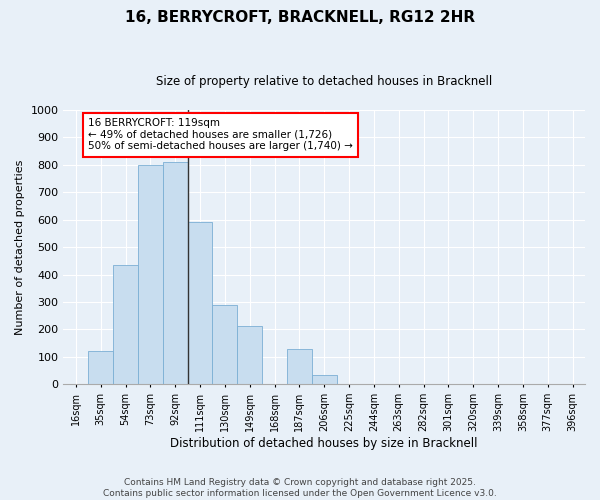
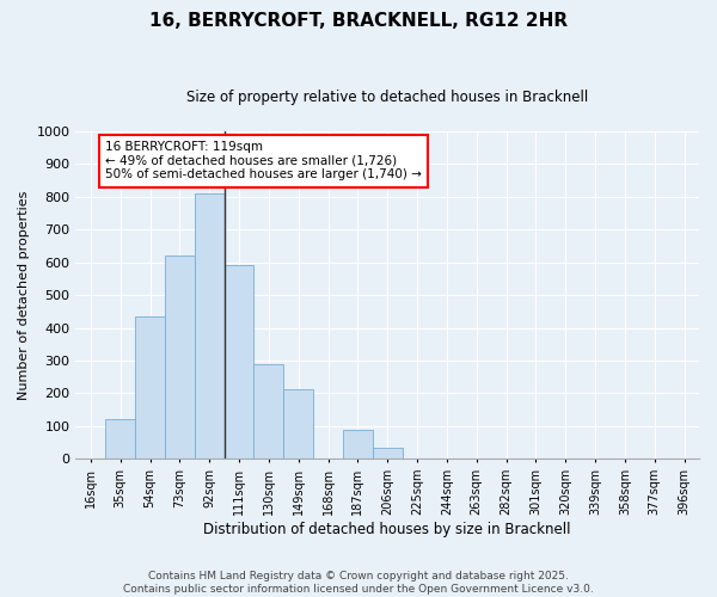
73sqm: 800 -> 620
187sqm: 130 -> 90
